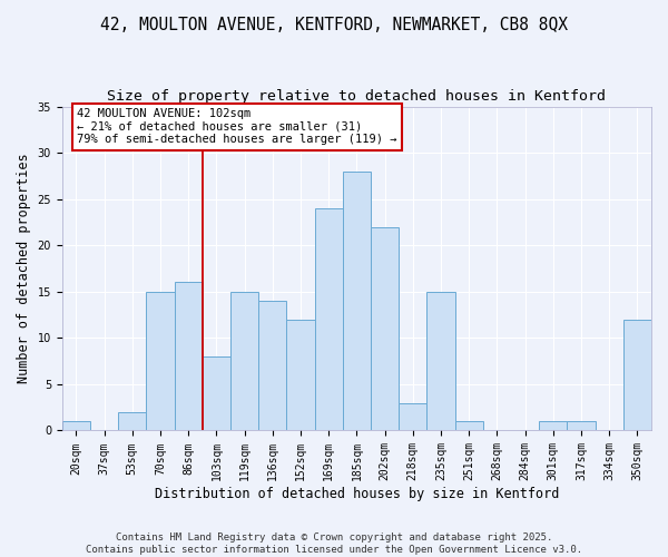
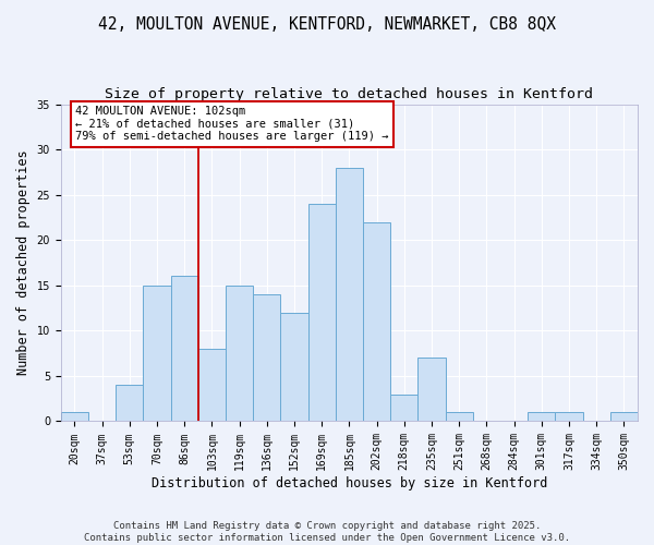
53sqm: 2 -> 4
235sqm: 15 -> 7
350sqm: 12 -> 1
